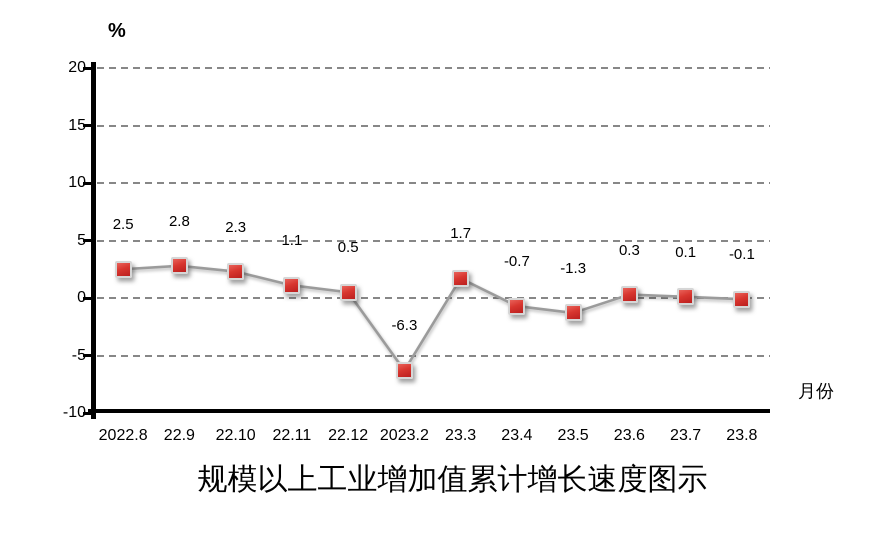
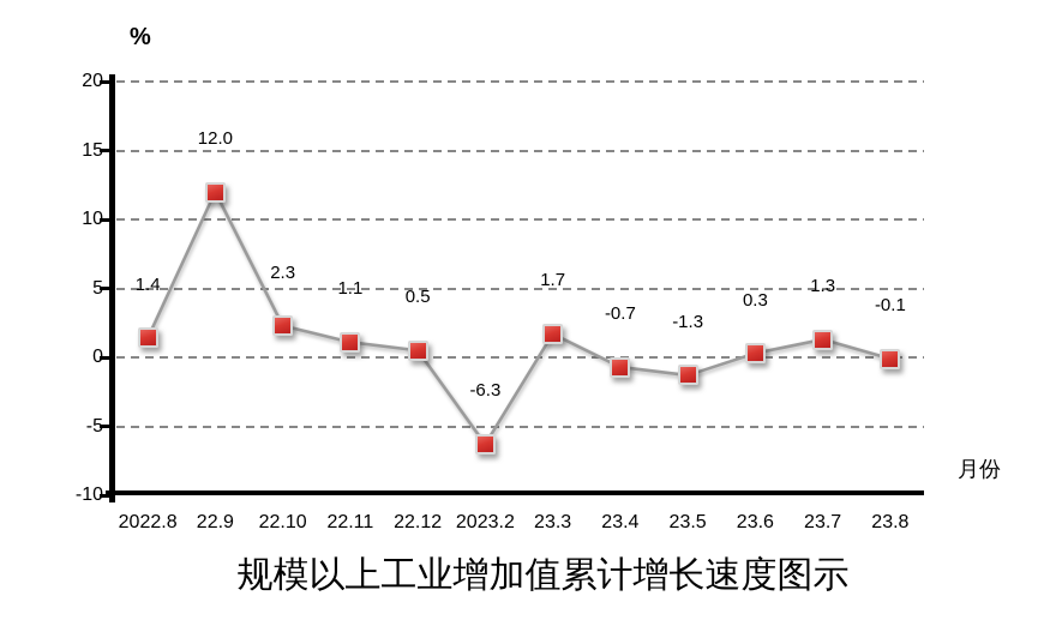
2022.8: 2.5 -> 1.4
22.9: 2.8 -> 12.0
23.7: 0.1 -> 1.3
